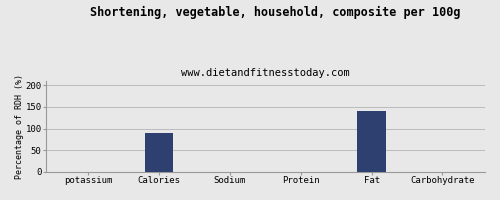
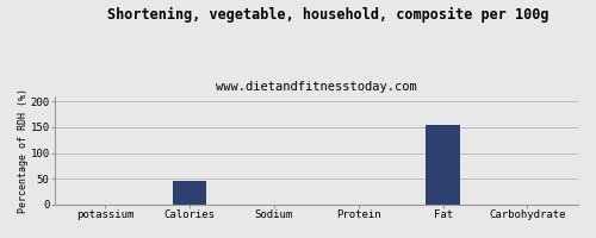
Calories: 90 -> 45
Fat: 140 -> 155
